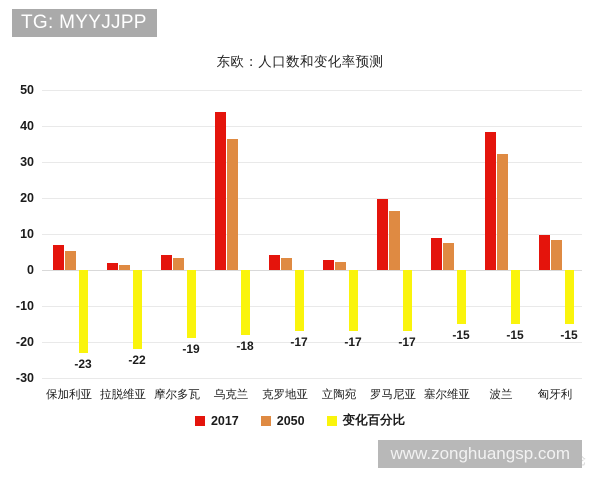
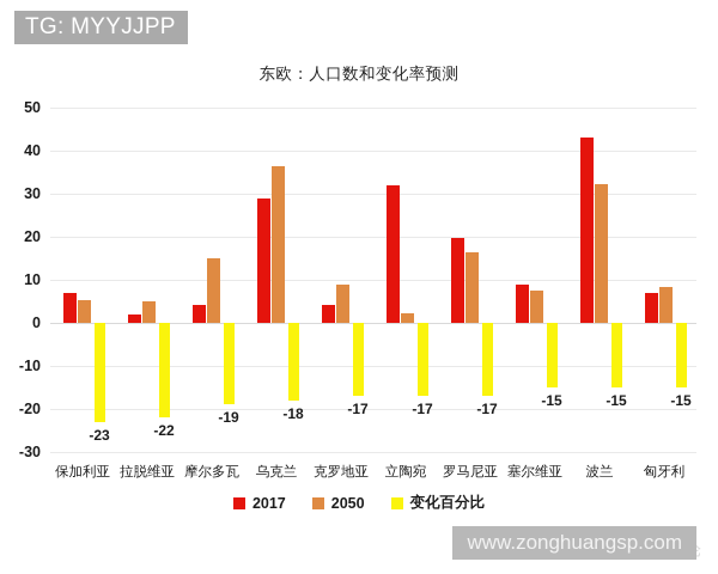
2050/拉脱维亚: 1 -> 5
2050/摩尔多瓦: 3 -> 15
2017/乌克兰: 44 -> 29
2050/克罗地亚: 3 -> 9
2017/立陶宛: 3 -> 32
2017/波兰: 38 -> 43
2017/匈牙利: 10 -> 7
